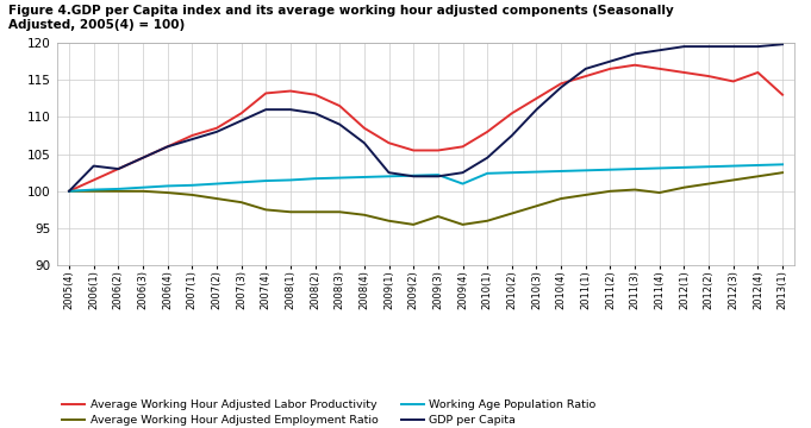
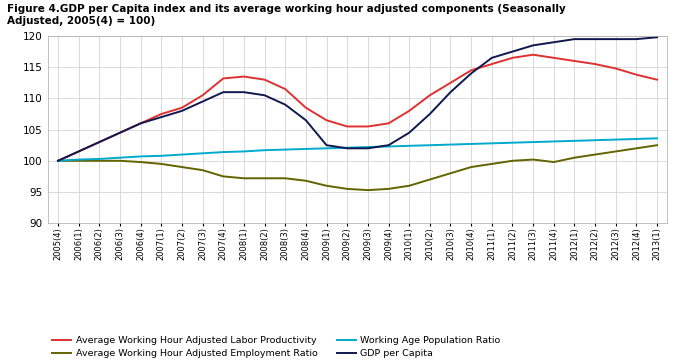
GDP per Capita/2006(1): 103.4 -> 101.5
Average Working Hour Adjusted Employment Ratio/2009(3): 96.6 -> 95.3
Working Age Population Ratio/2009(4): 101.0 -> 102.3
Average Working Hour Adjusted Labor Productivity/2012(4): 116.0 -> 113.8
